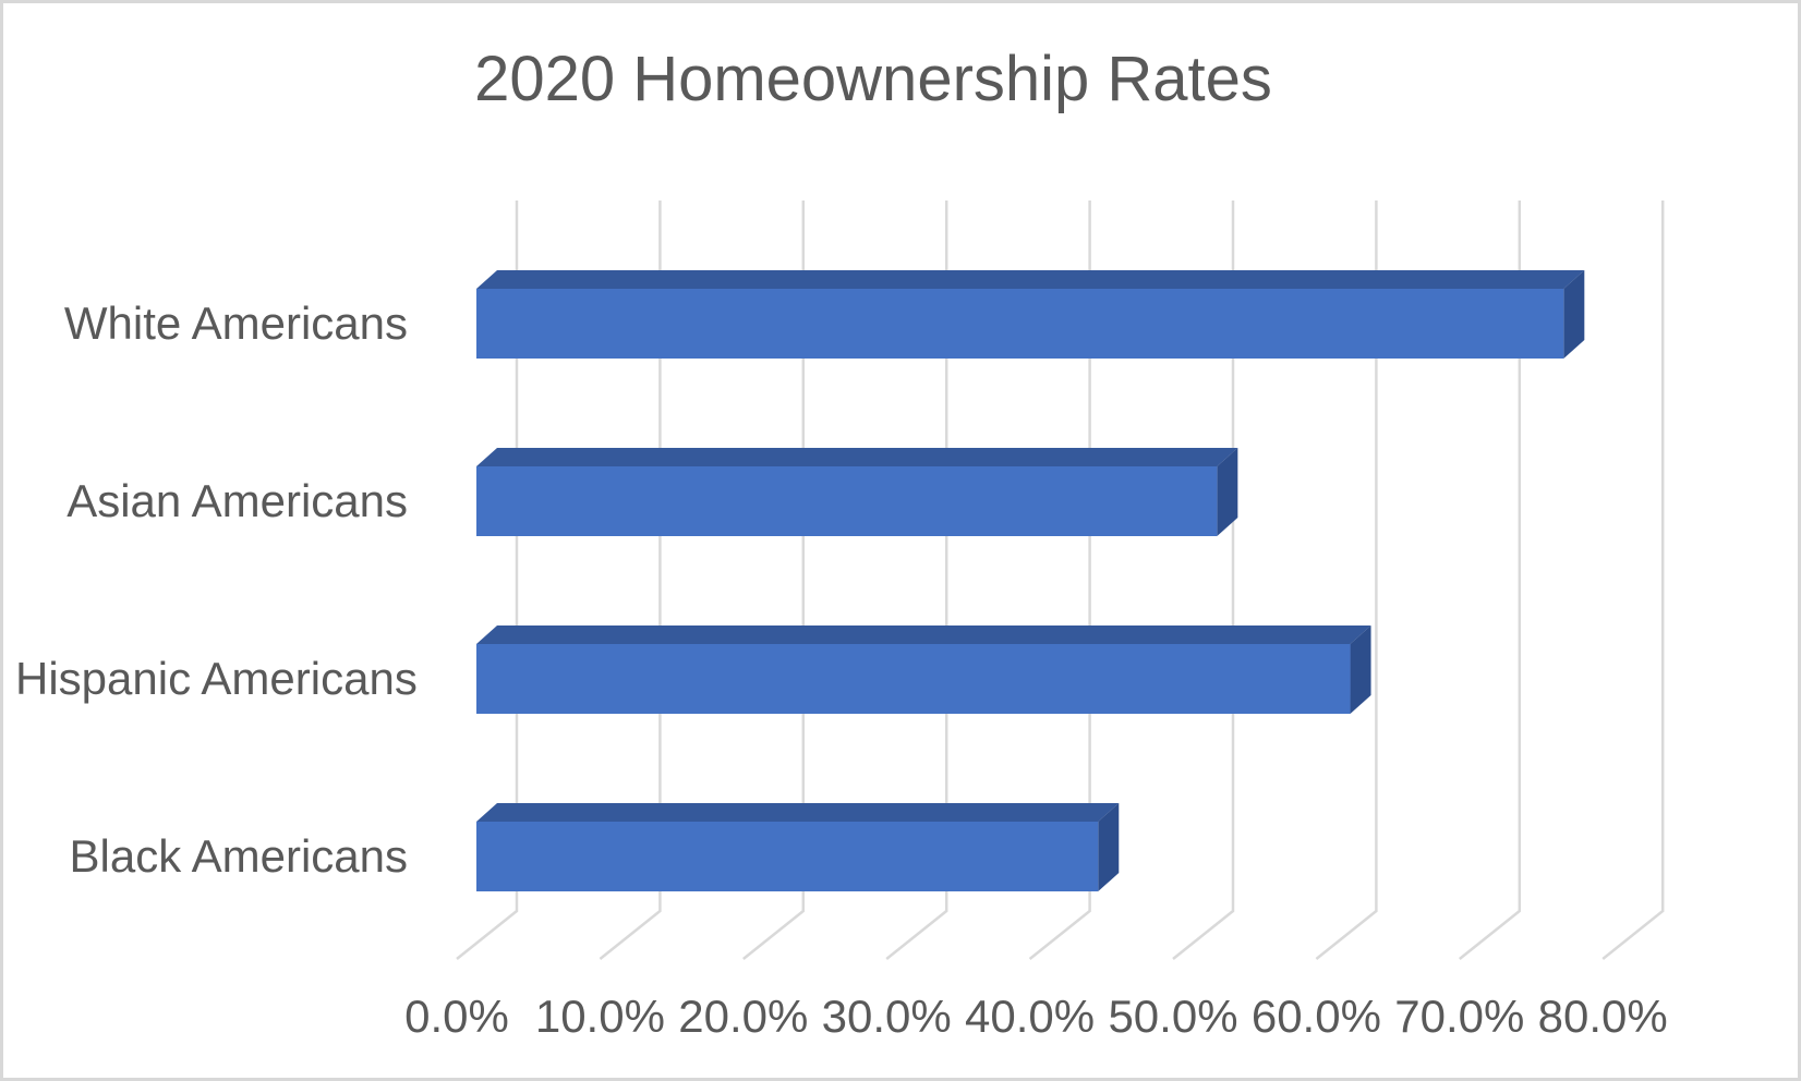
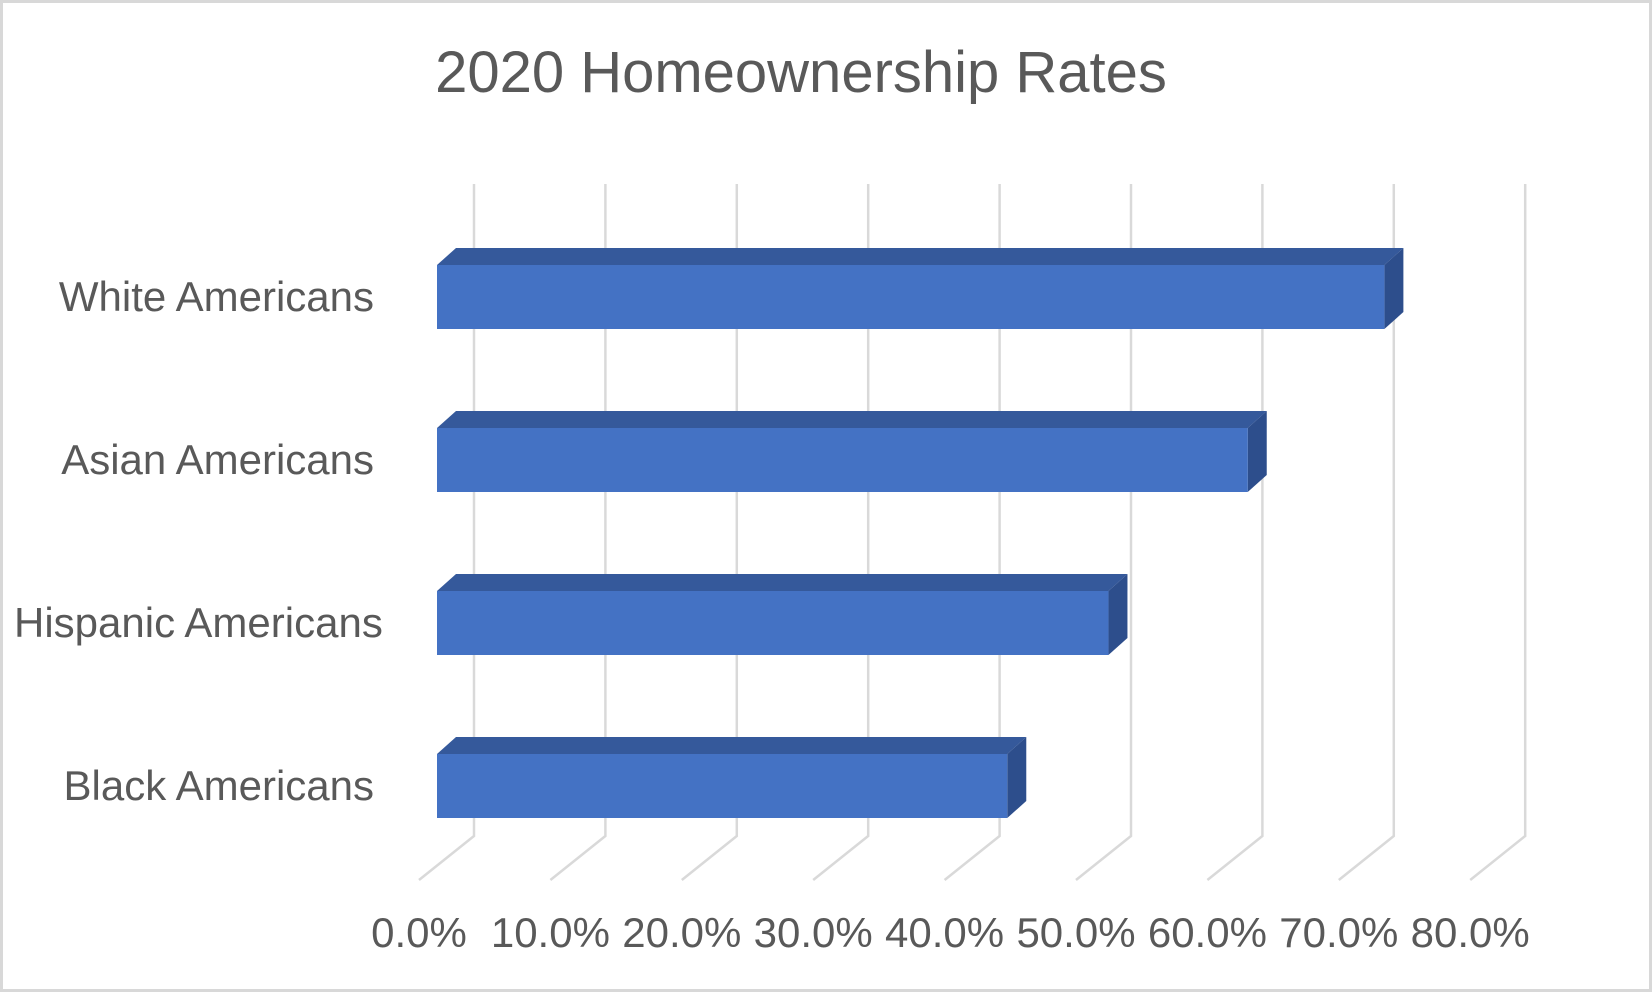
White Americans: 75.9% -> 72.1%
Asian Americans: 51.7% -> 61.7%
Hispanic Americans: 61.0% -> 51.1%
